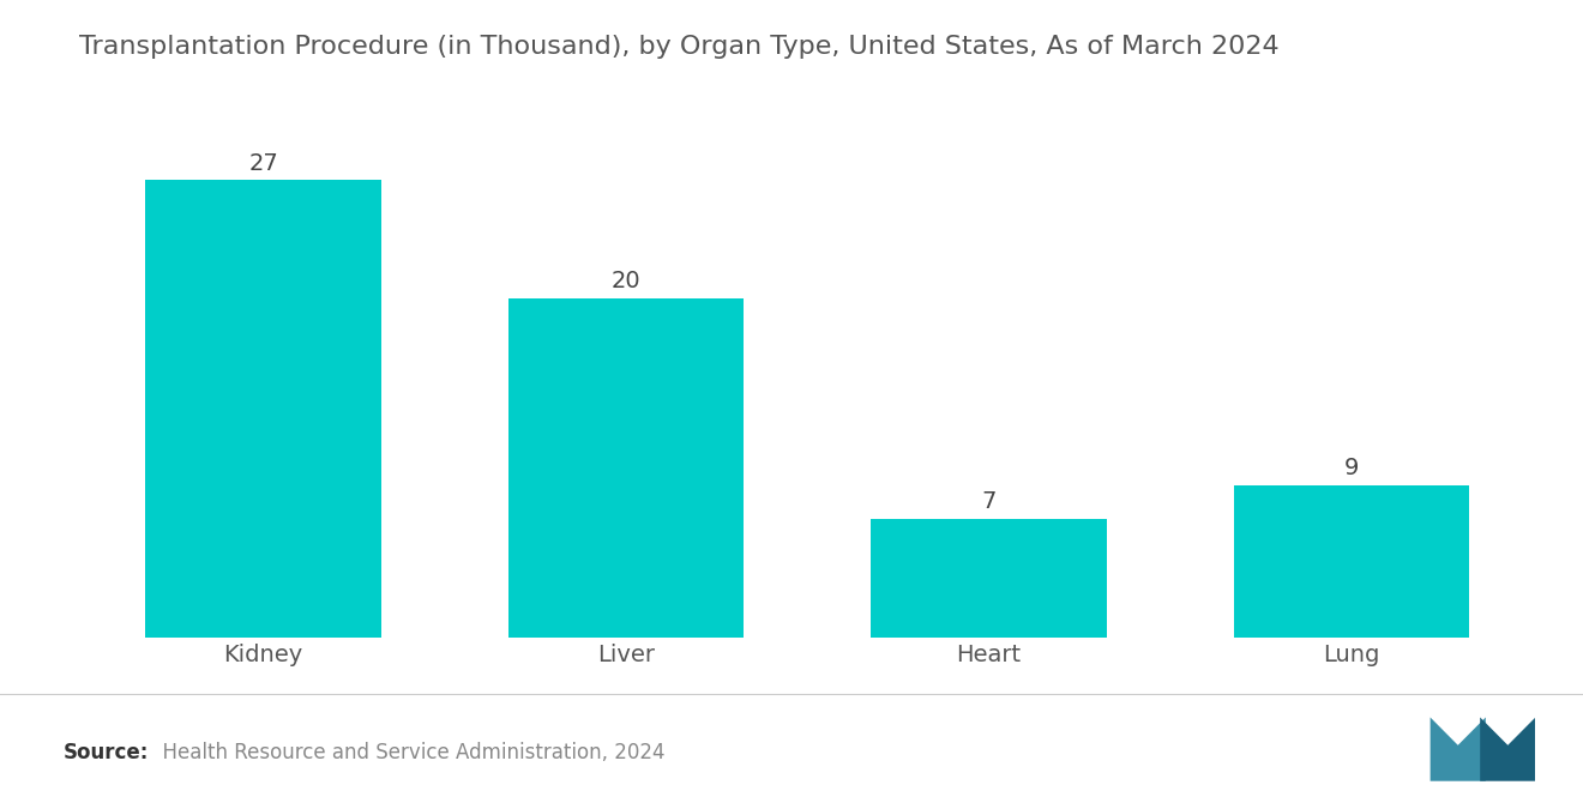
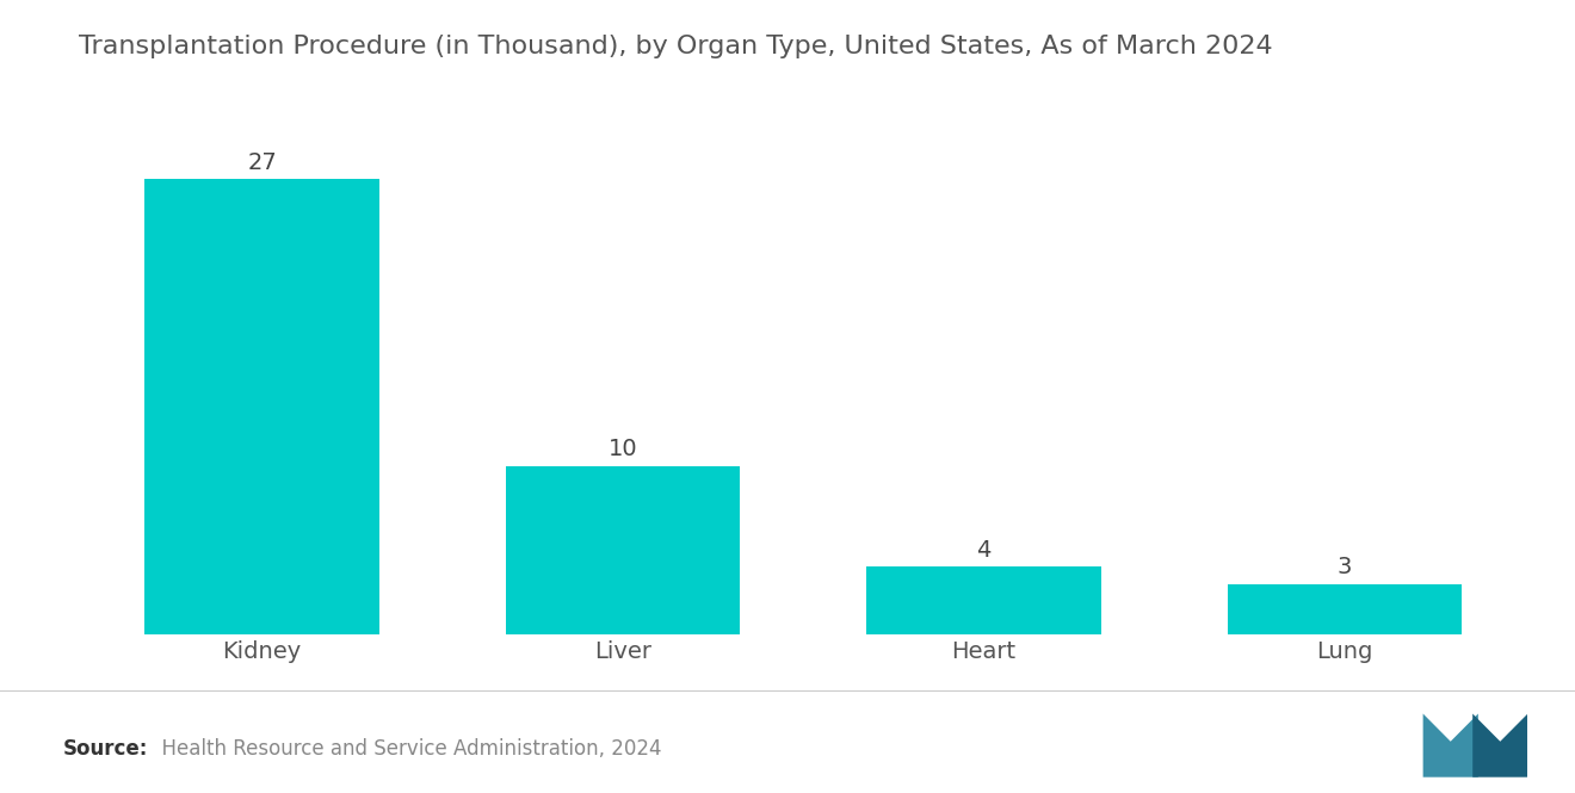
Liver: 20 -> 10
Heart: 7 -> 4
Lung: 9 -> 3
